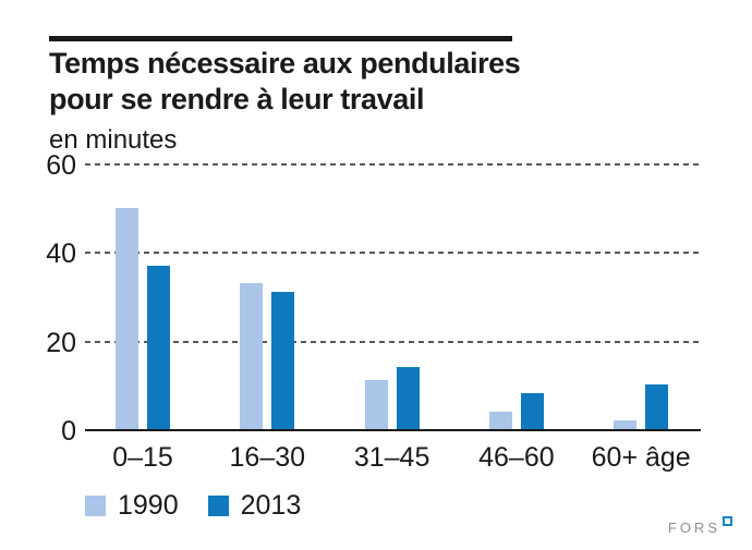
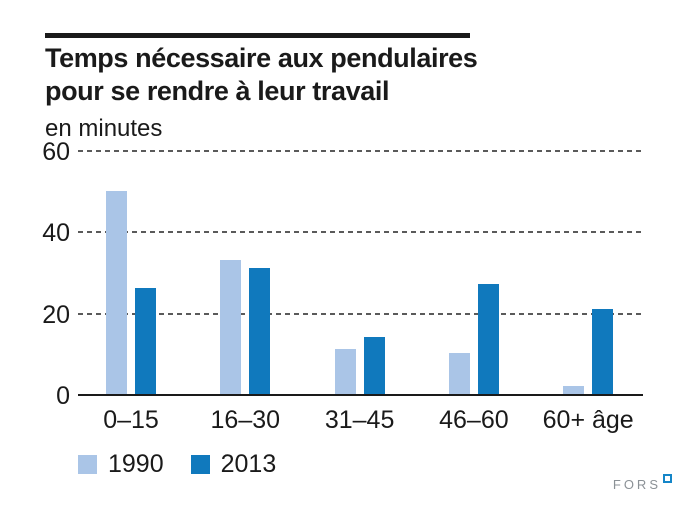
2013/0–15: 37 -> 26
1990/46–60: 4 -> 10
2013/46–60: 8 -> 27
2013/60+ âge: 10 -> 21
